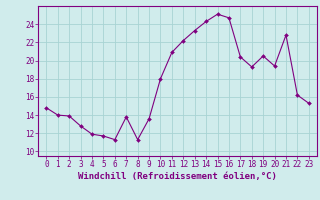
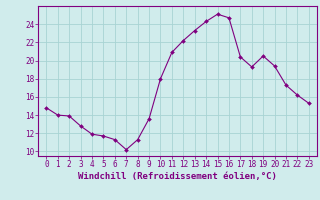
7: 13.8 -> 10.2
21: 22.8 -> 17.3
